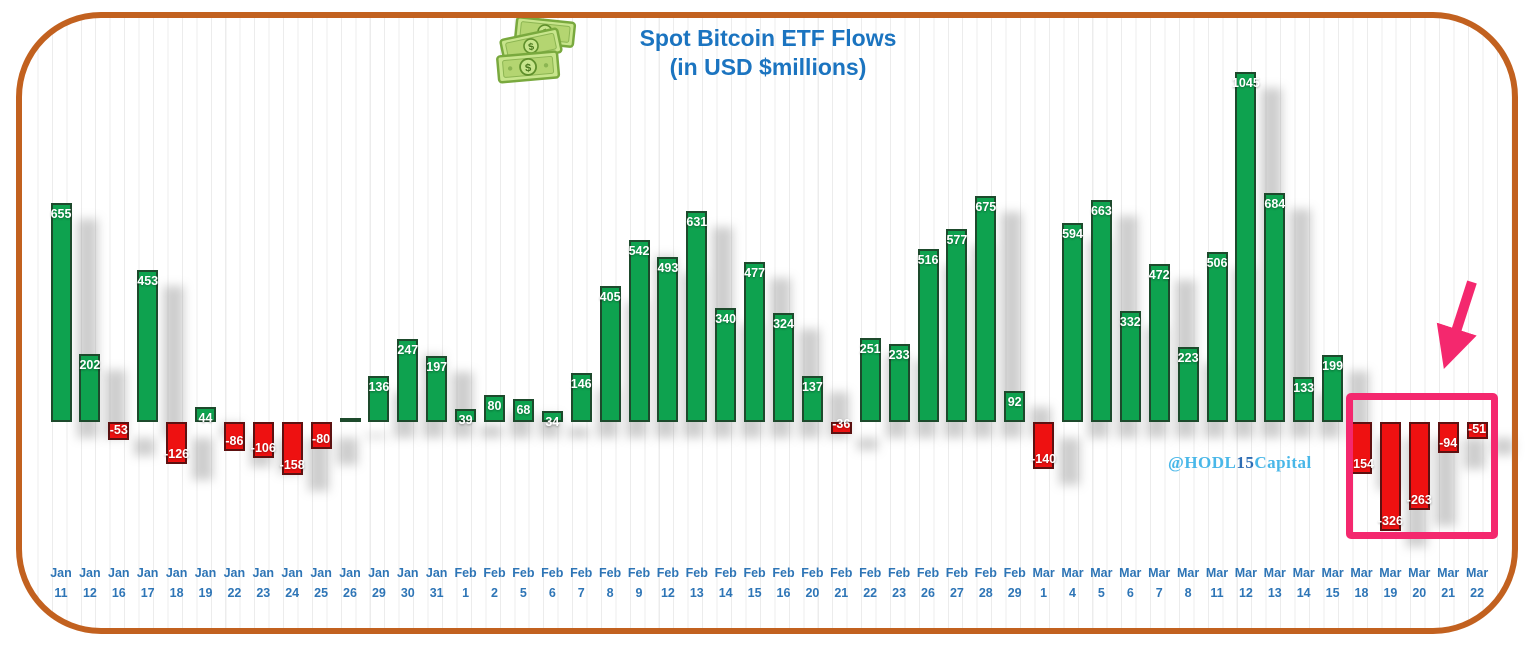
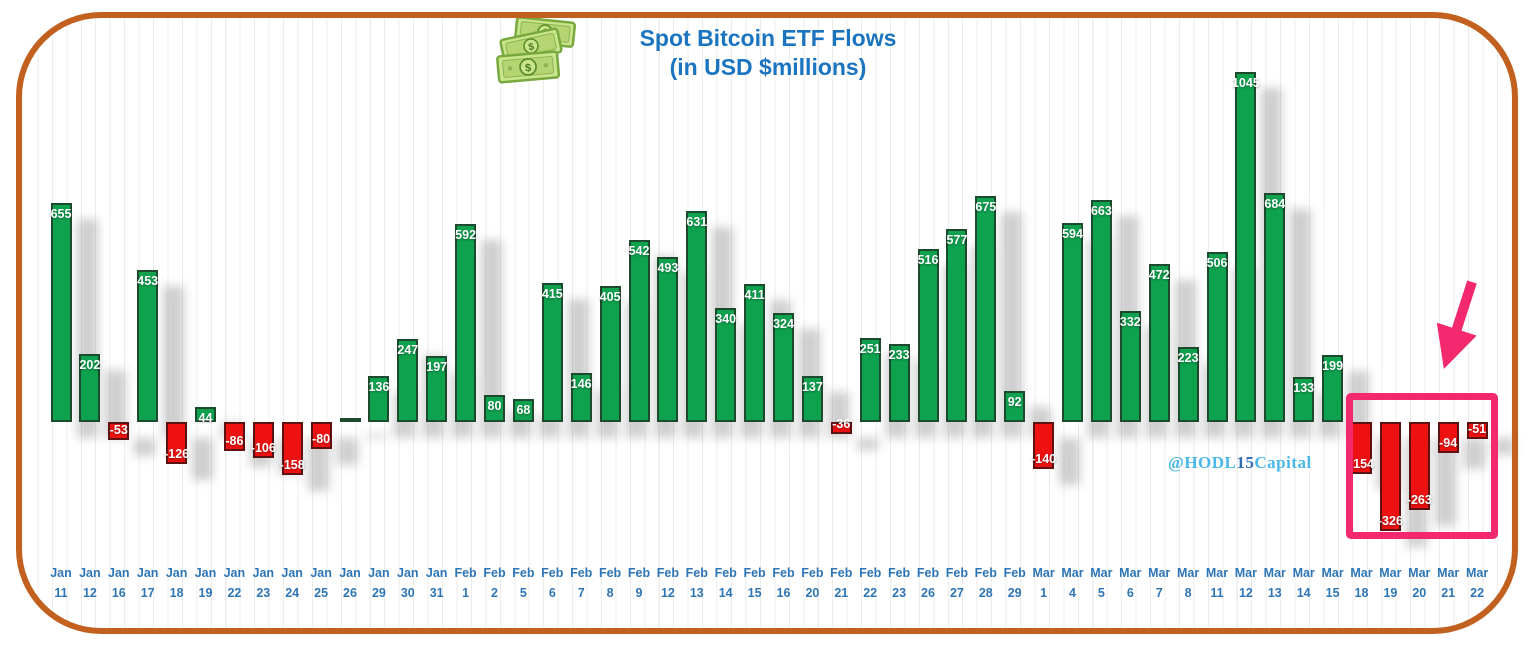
Feb 1: 39 -> 592
Feb 6: 34 -> 415
Feb 15: 477 -> 411
